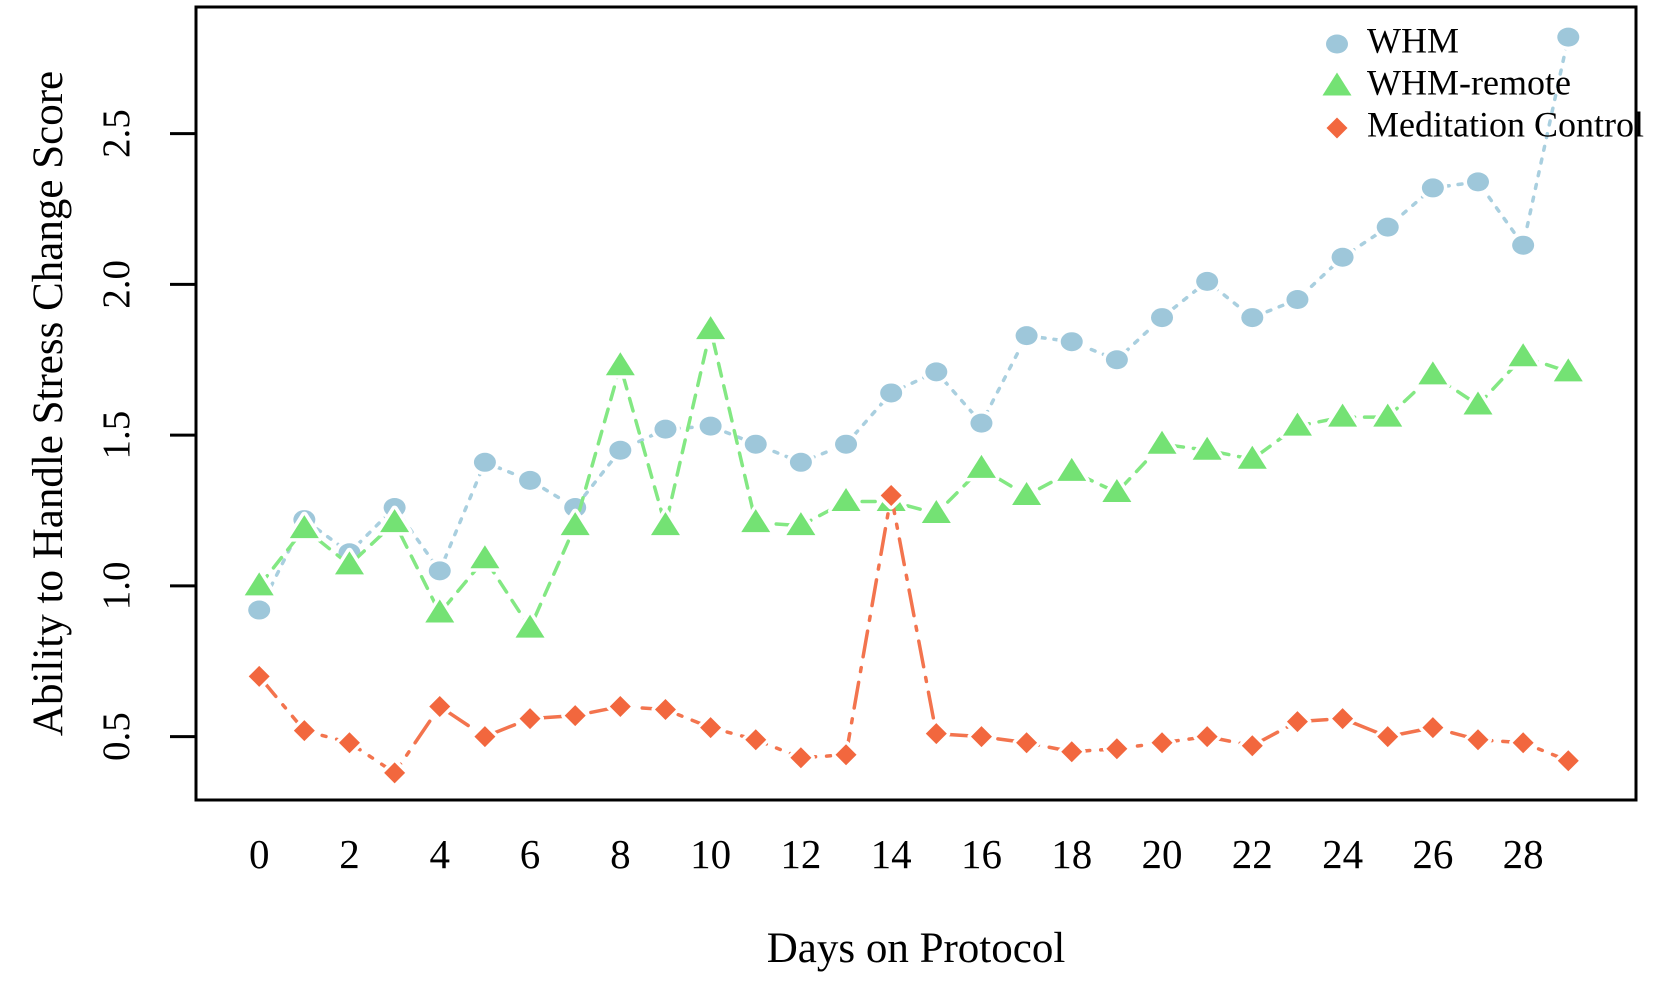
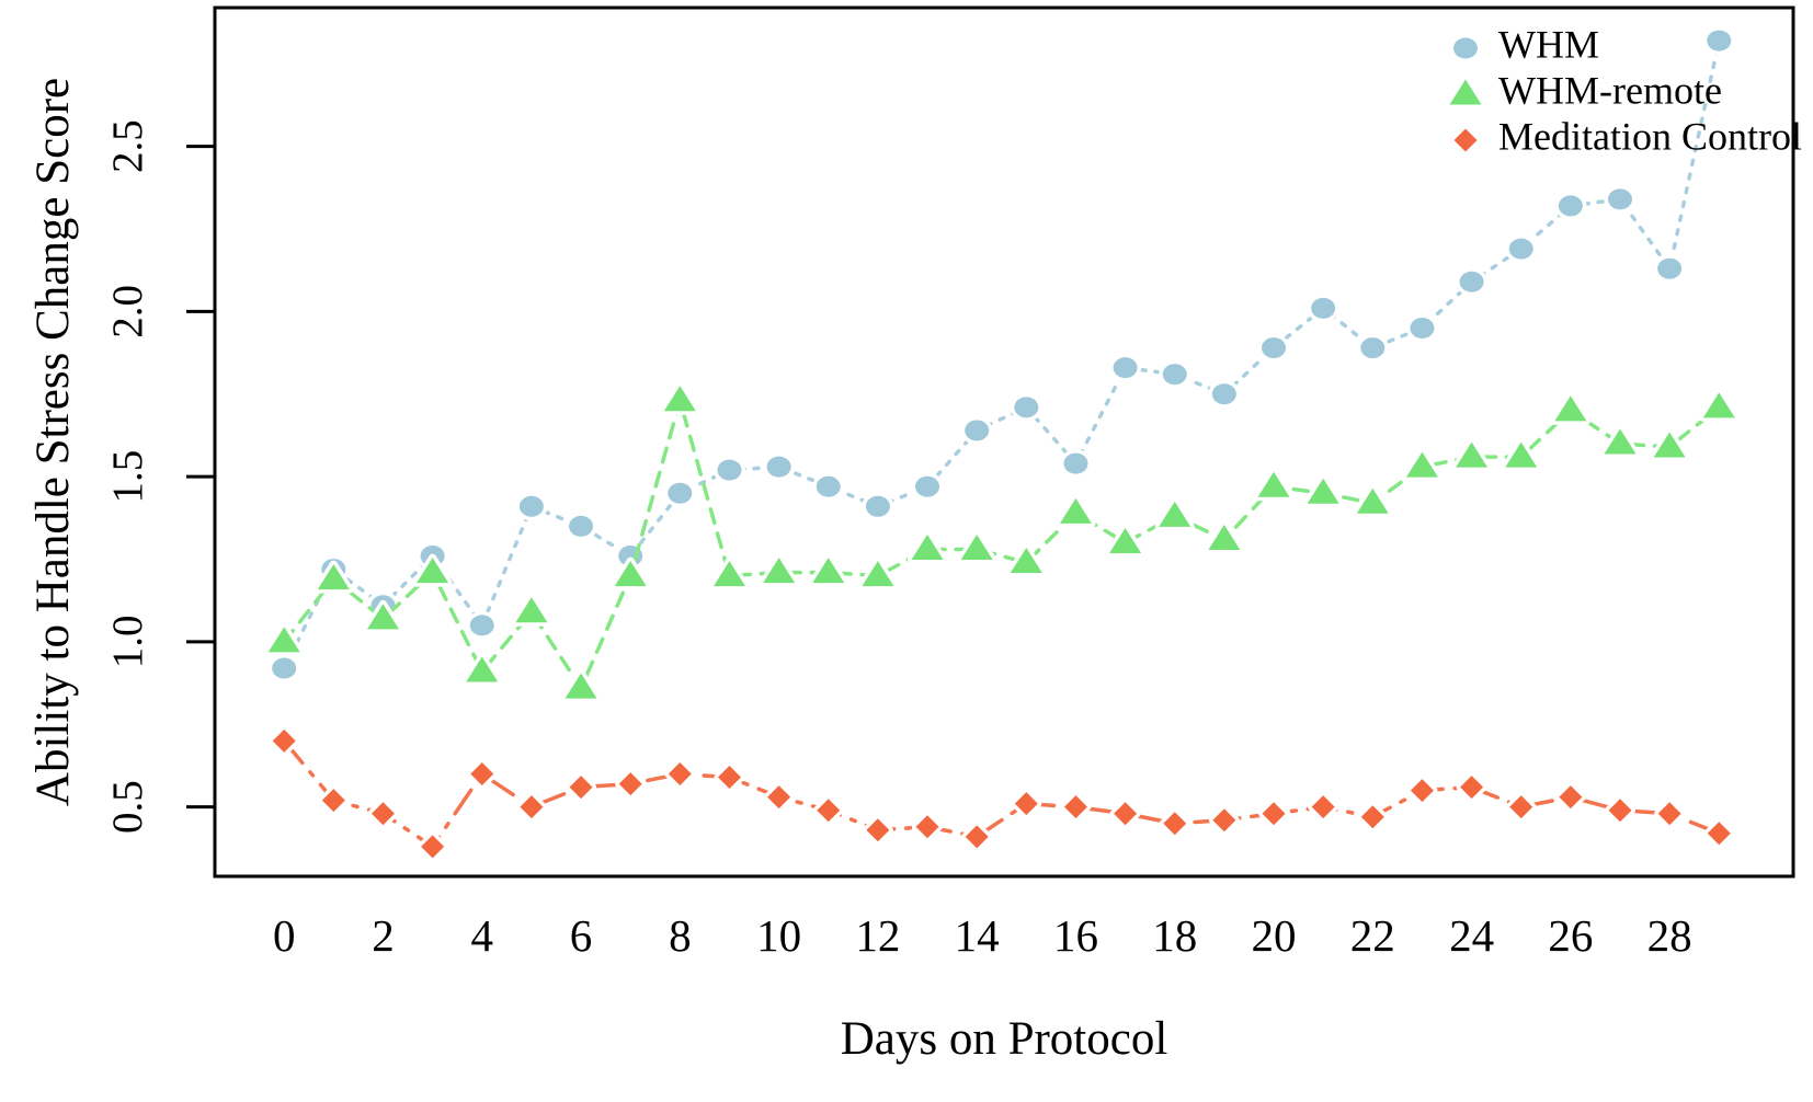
WHM-remote/10: 1.85 -> 1.21
Meditation Control/14: 1.30 -> 0.41
WHM-remote/28: 1.76 -> 1.59
